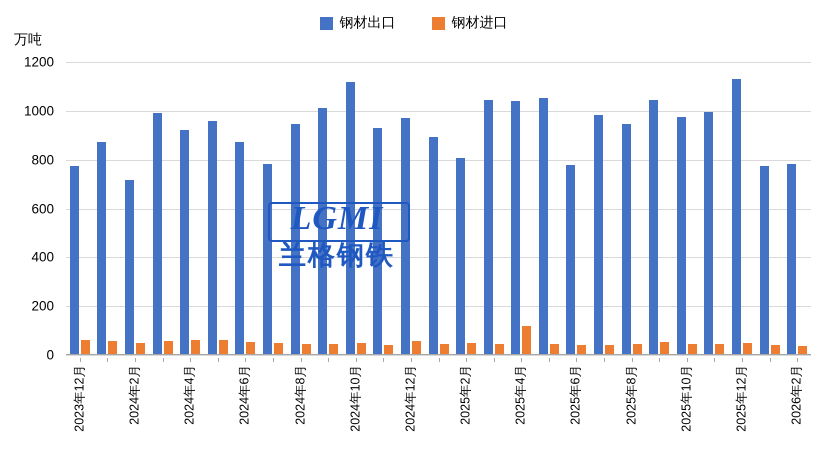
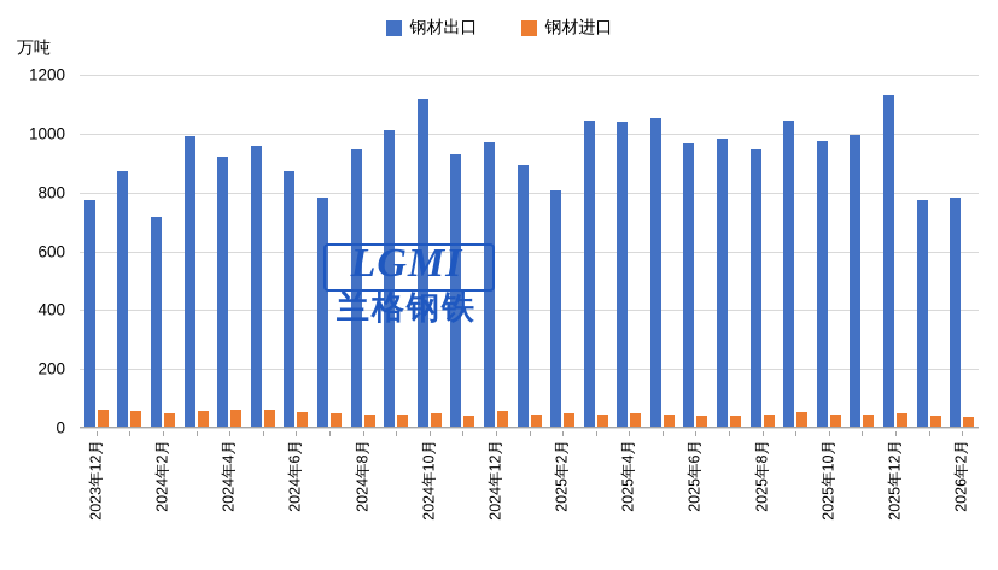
钢材进口/2025年4月: 120 -> 50
钢材出口/2025年6月: 780 -> 970
